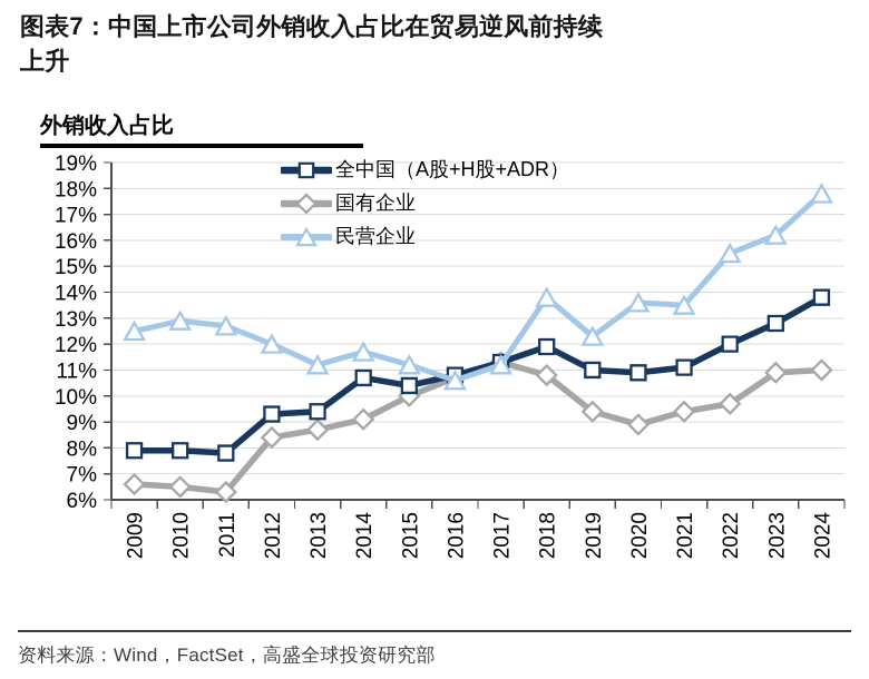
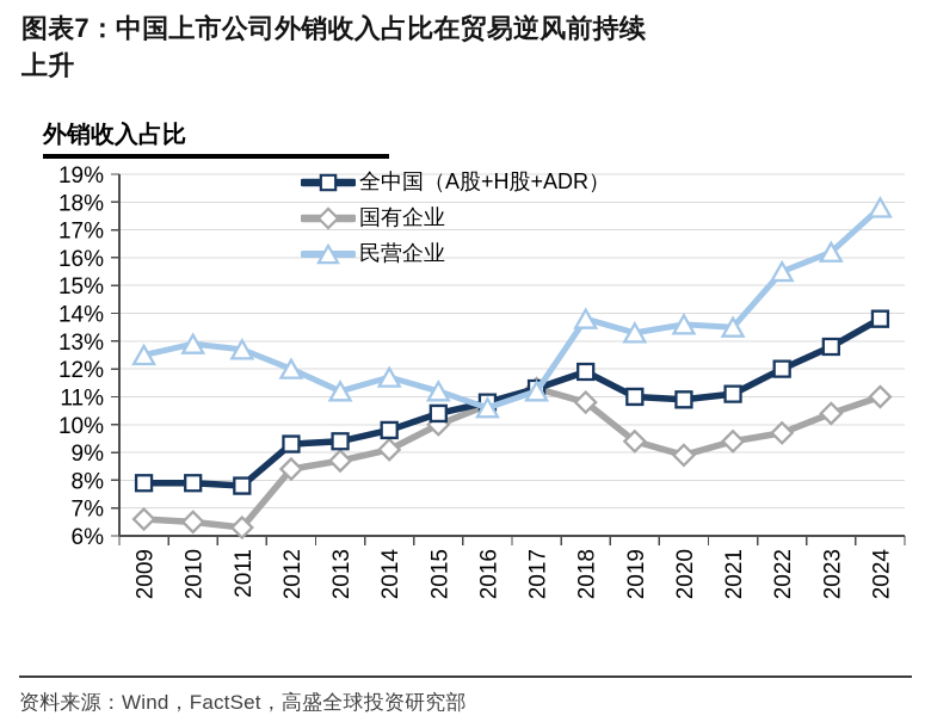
全中国（A股+H股+ADR）/2014: 10.7% -> 9.8%
民营企业/2019: 12.3% -> 13.3%
国有企业/2023: 10.9% -> 10.4%
